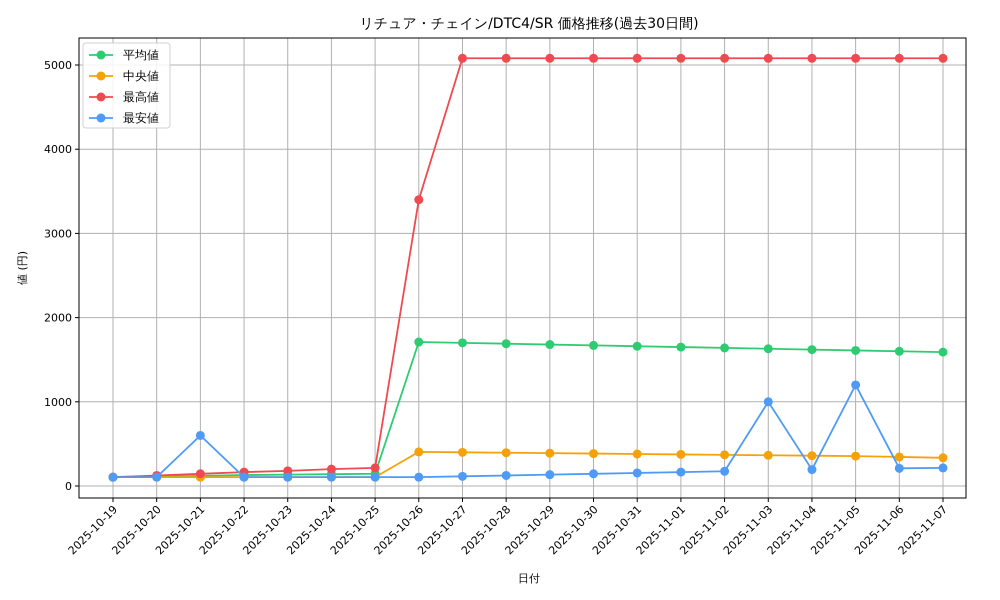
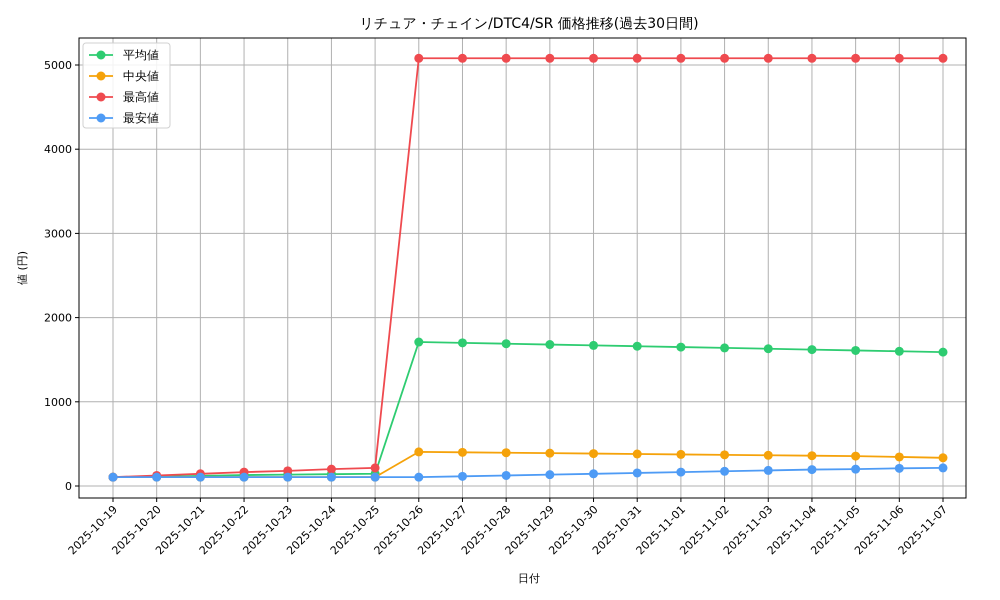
最安値/2025-10-21: 600 -> 100
最高値/2025-10-26: 3400 -> 5100
最安値/2025-11-03: 1000 -> 200
最安値/2025-11-05: 1200 -> 200
